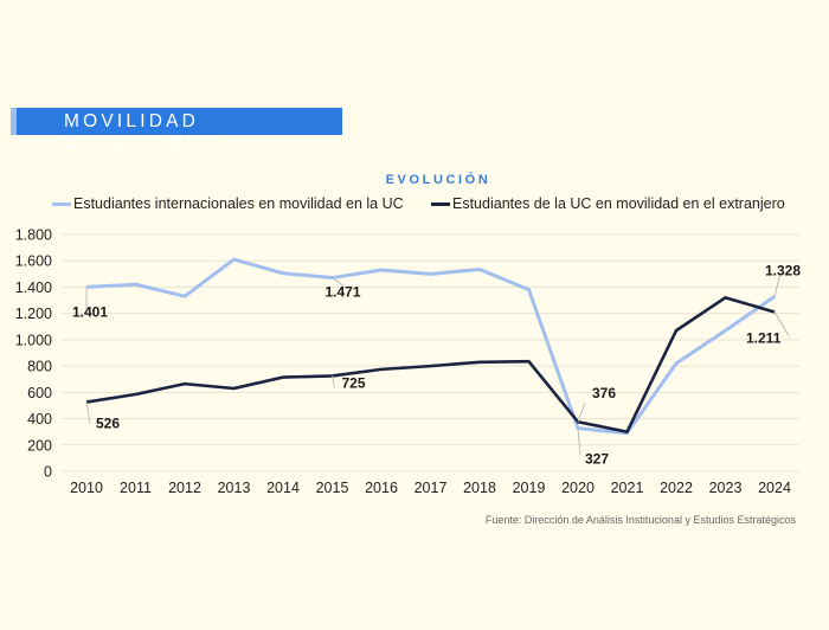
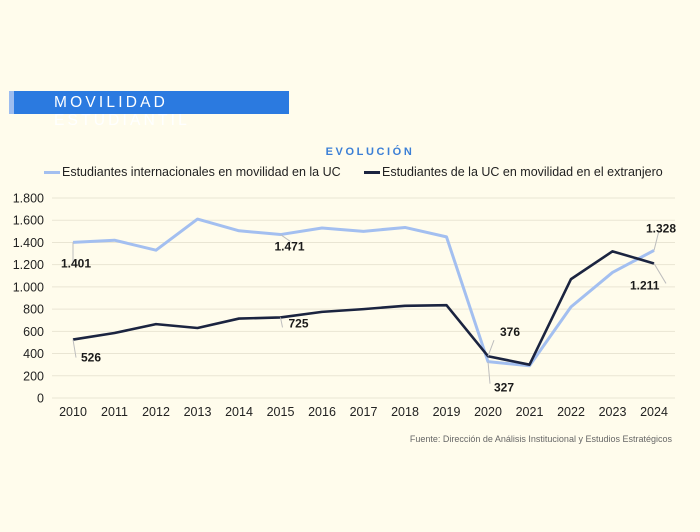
Estudiantes internacionales en movilidad en la UC/2019: 1380 -> 1450
Estudiantes internacionales en movilidad en la UC/2023: 1070 -> 1130
